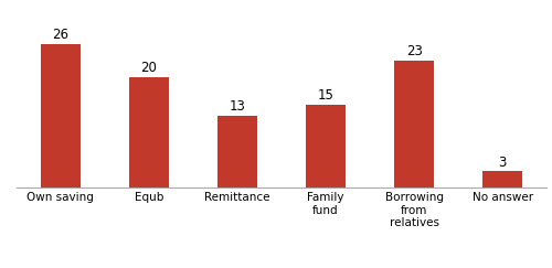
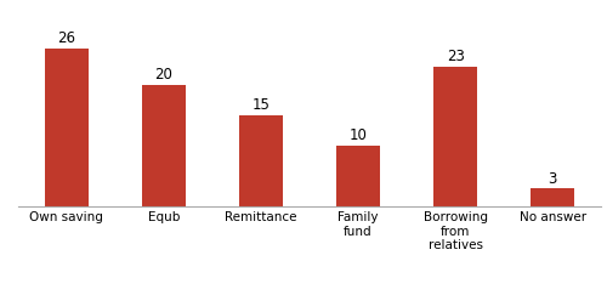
Remittance: 13 -> 15
Family fund: 15 -> 10
